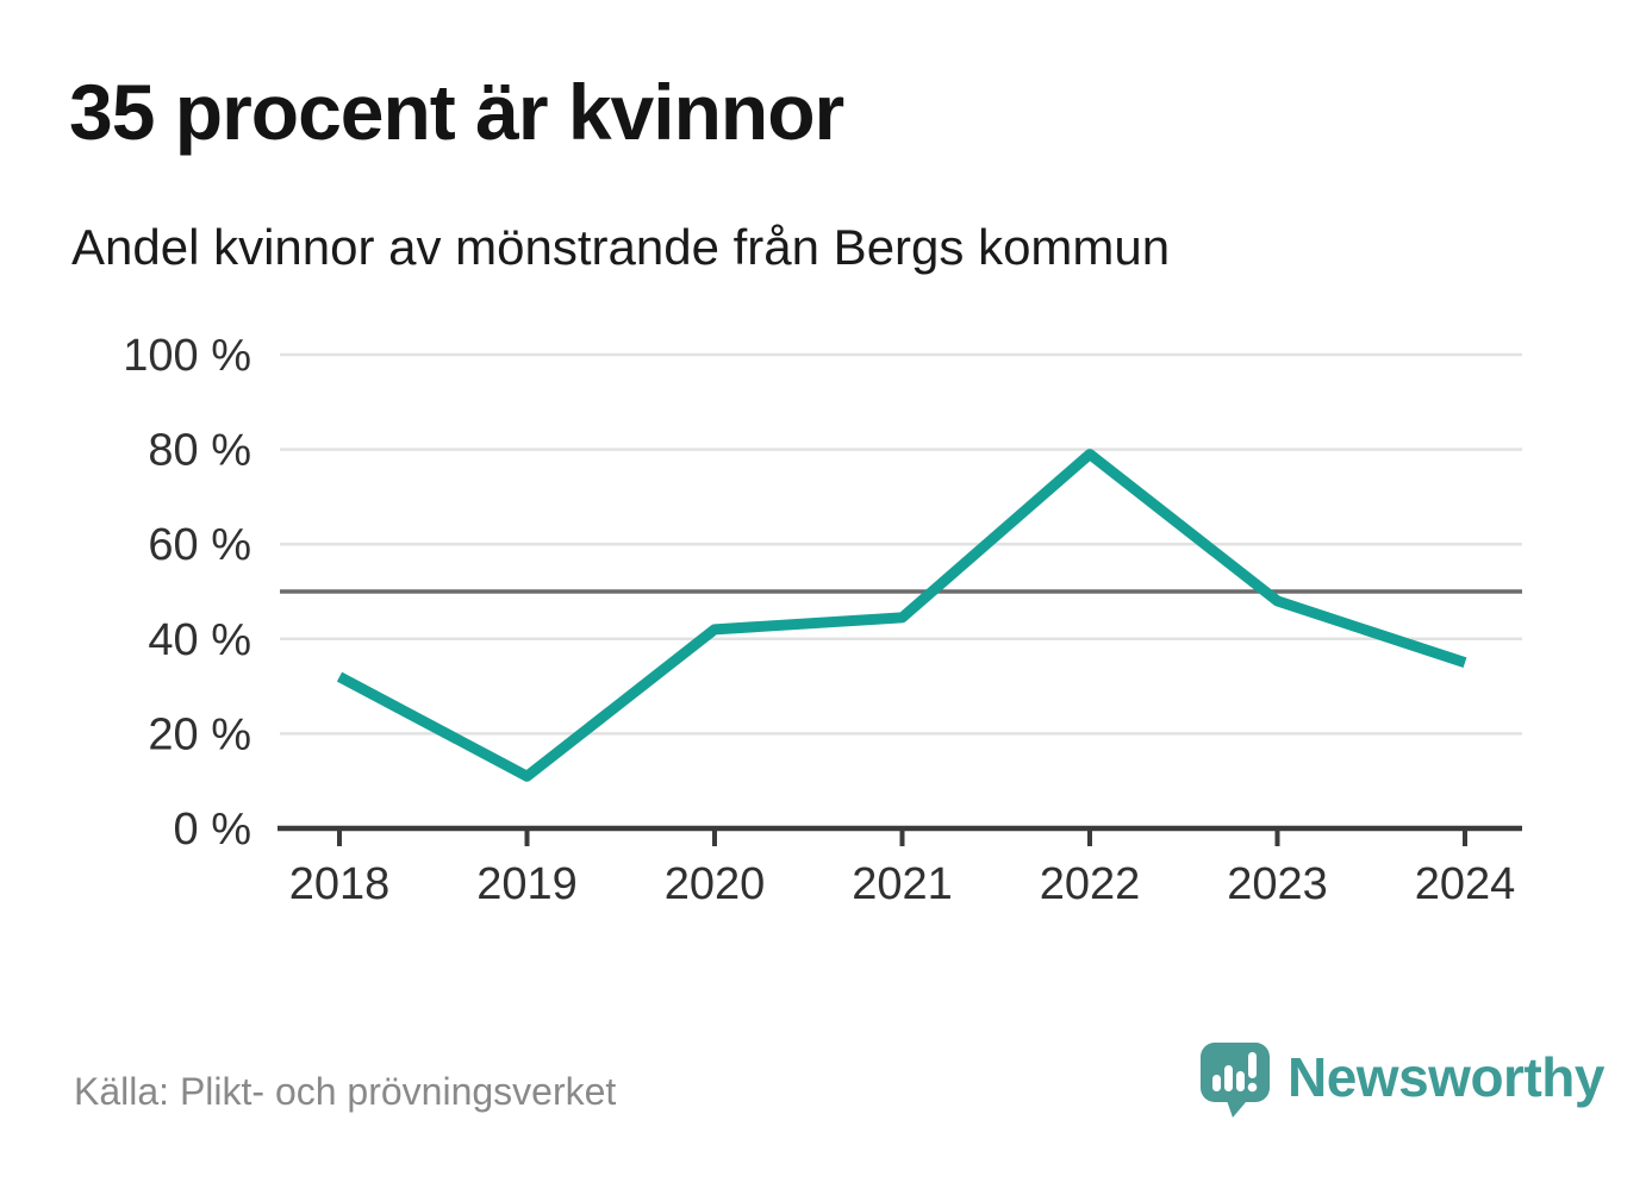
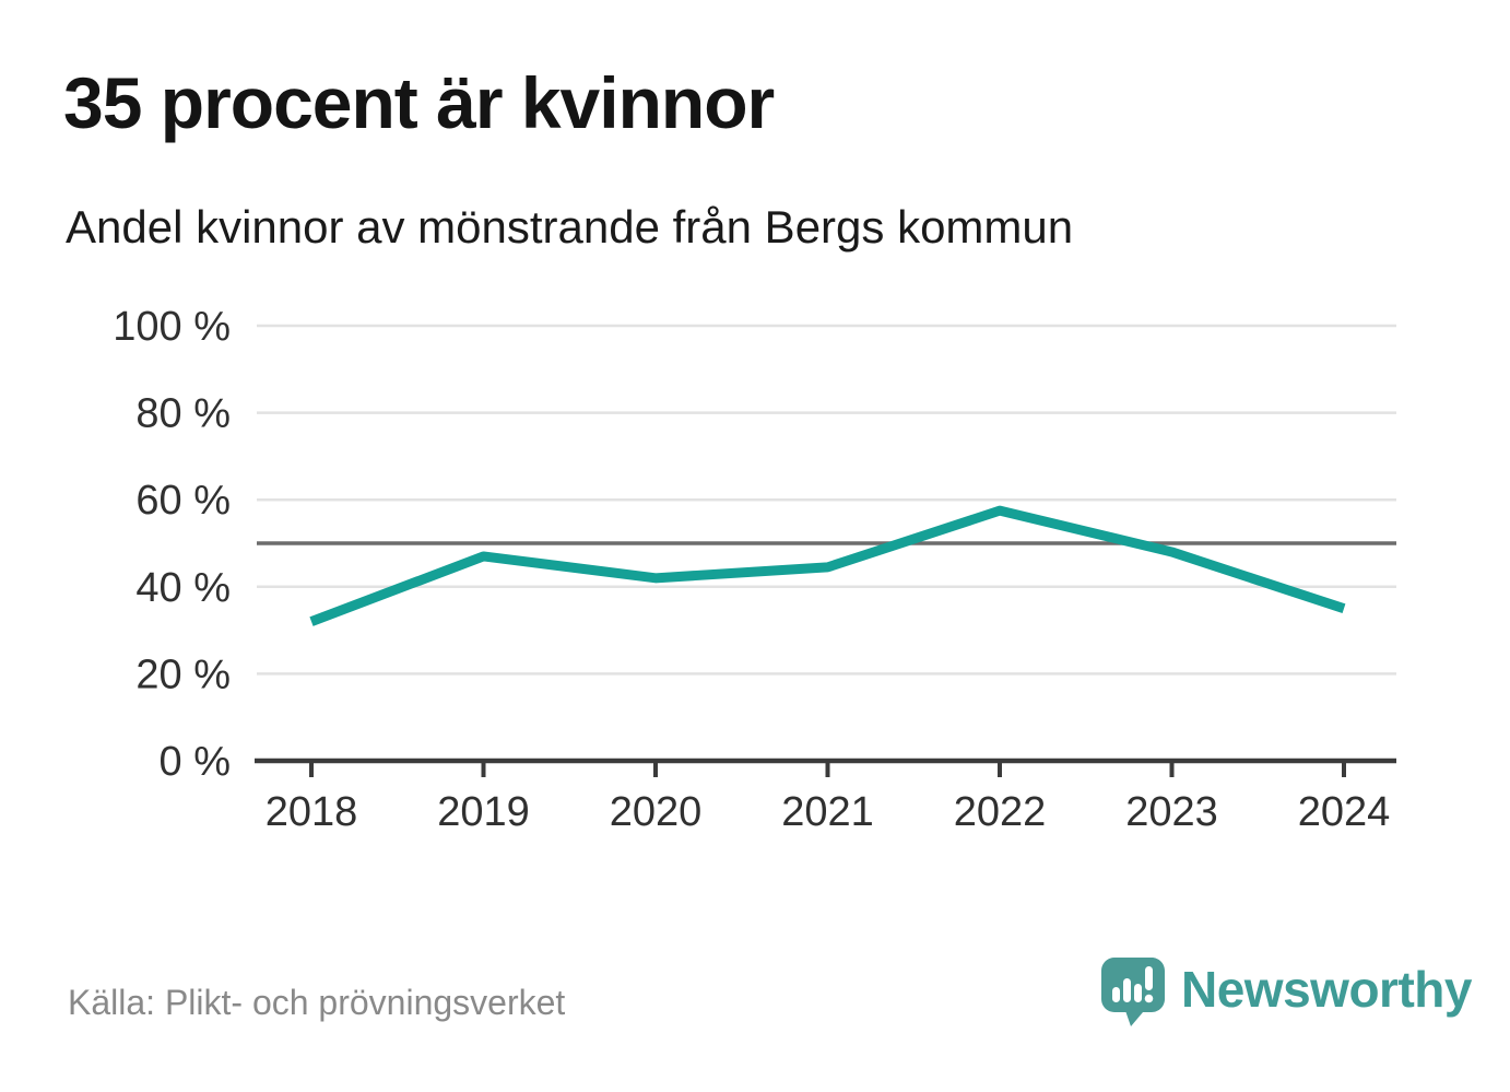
2019: 11% -> 47%
2022: 79% -> 58%
